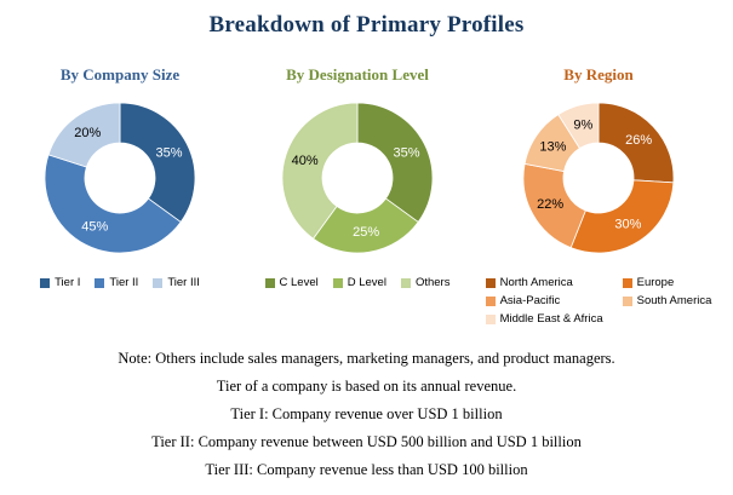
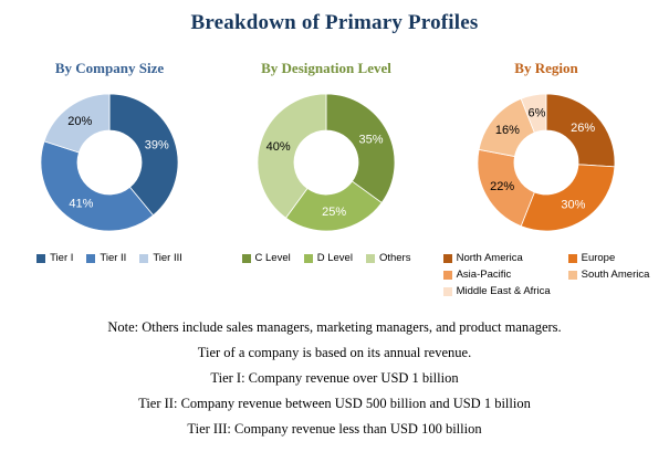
By Company Size/Tier I: 35% -> 39%
By Company Size/Tier II: 45% -> 41%
By Region/South America: 13% -> 16%
By Region/Middle East & Africa: 9% -> 6%
